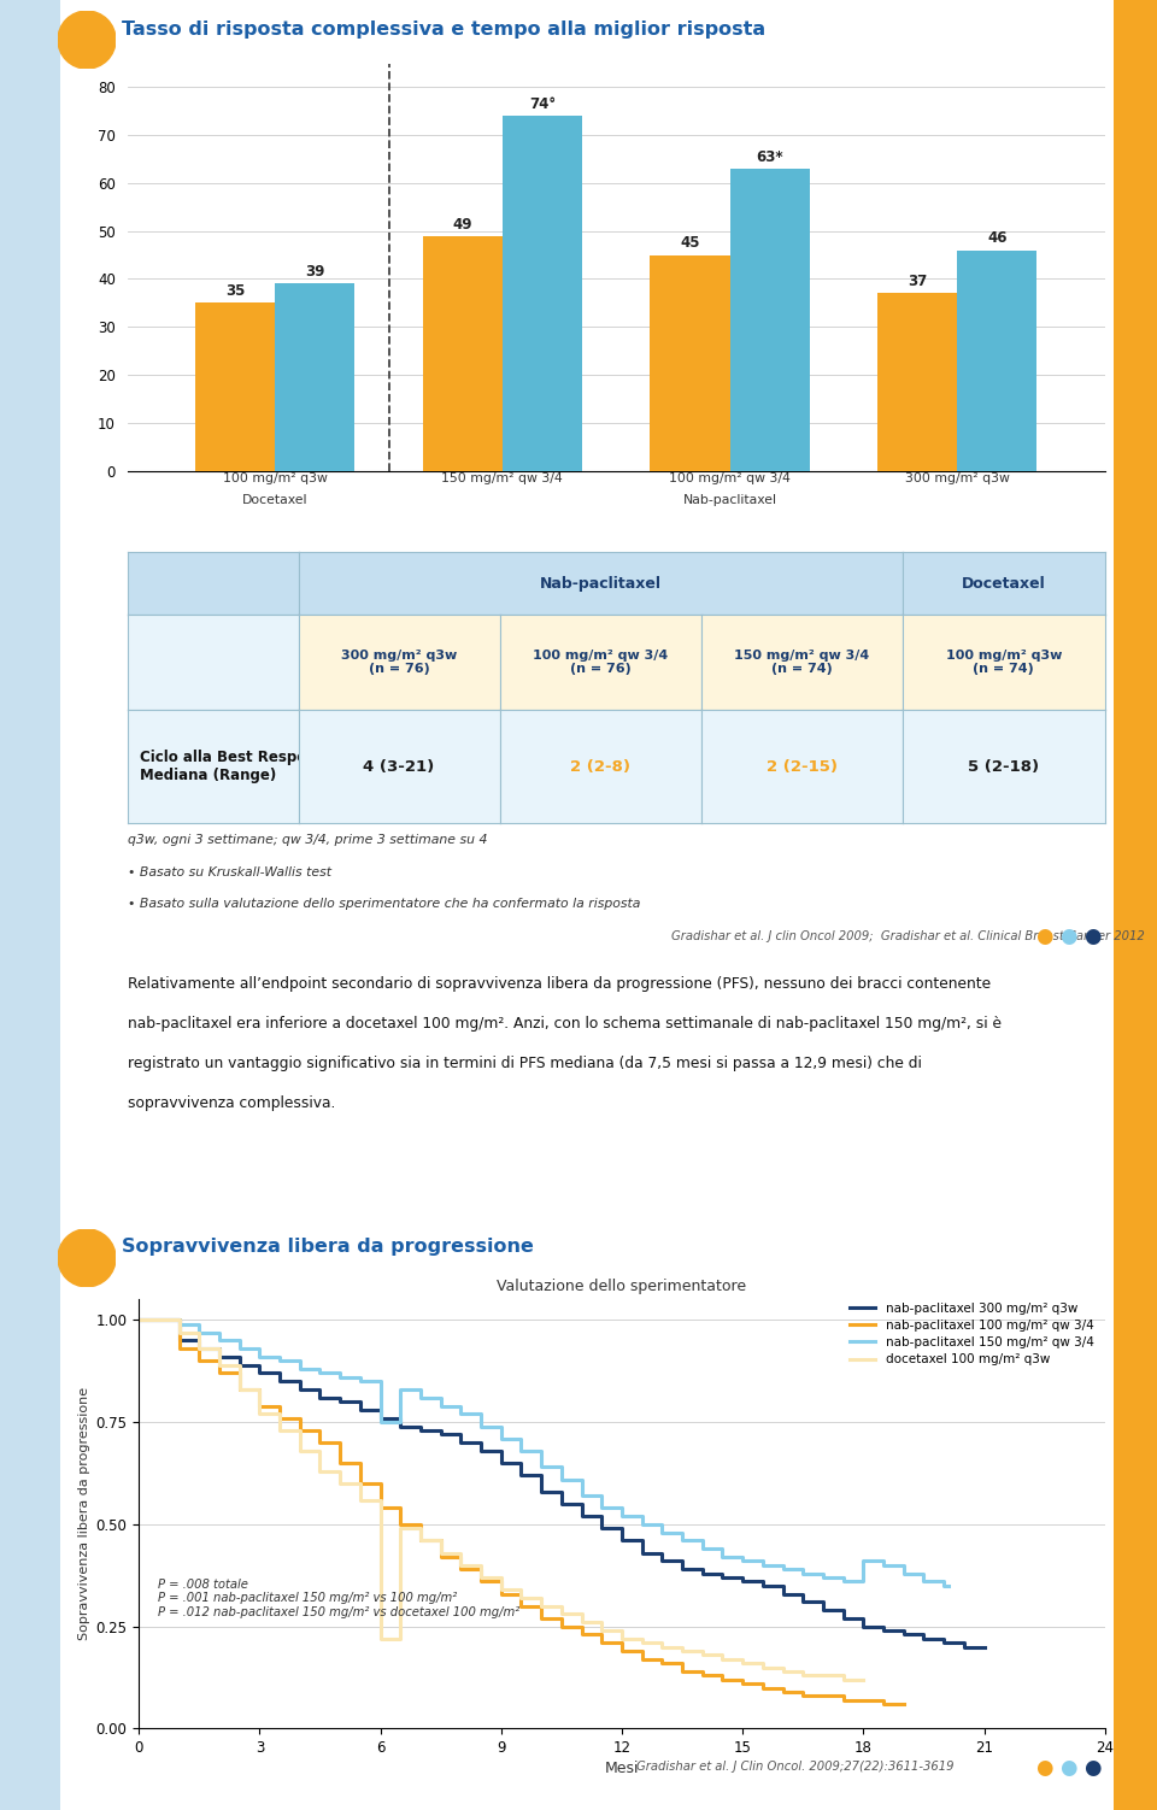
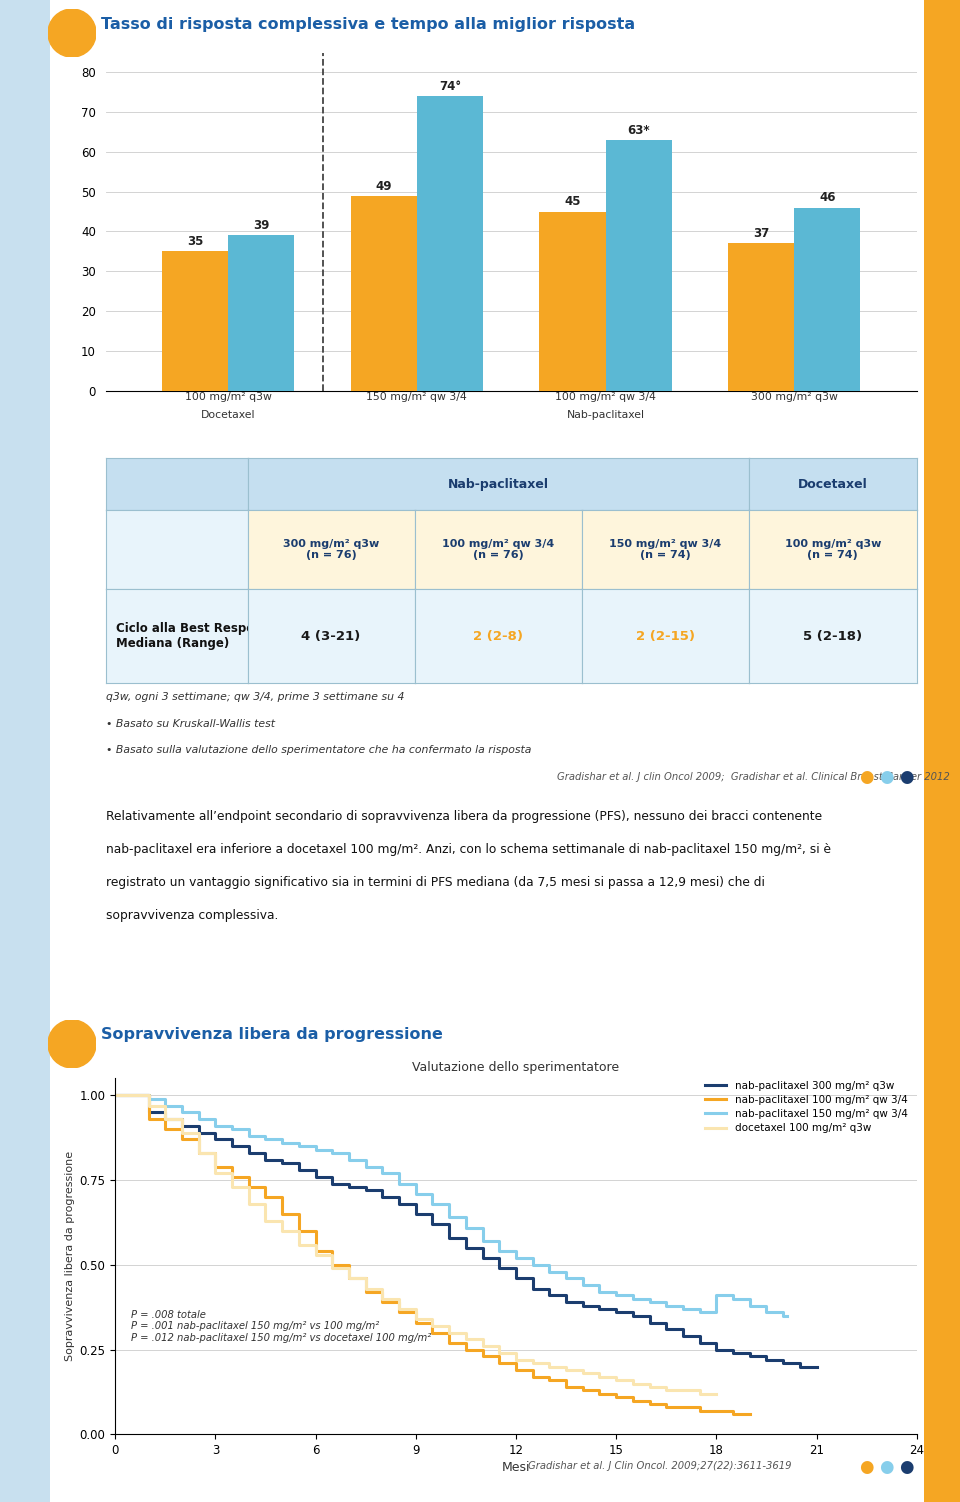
Valutazione dello sperimentatore/nab-paclitaxel 150 mg/m² qw 3/4/6: 0.75 -> 0.84
Valutazione dello sperimentatore/docetaxel 100 mg/m² q3w/6: 0.22 -> 0.53
